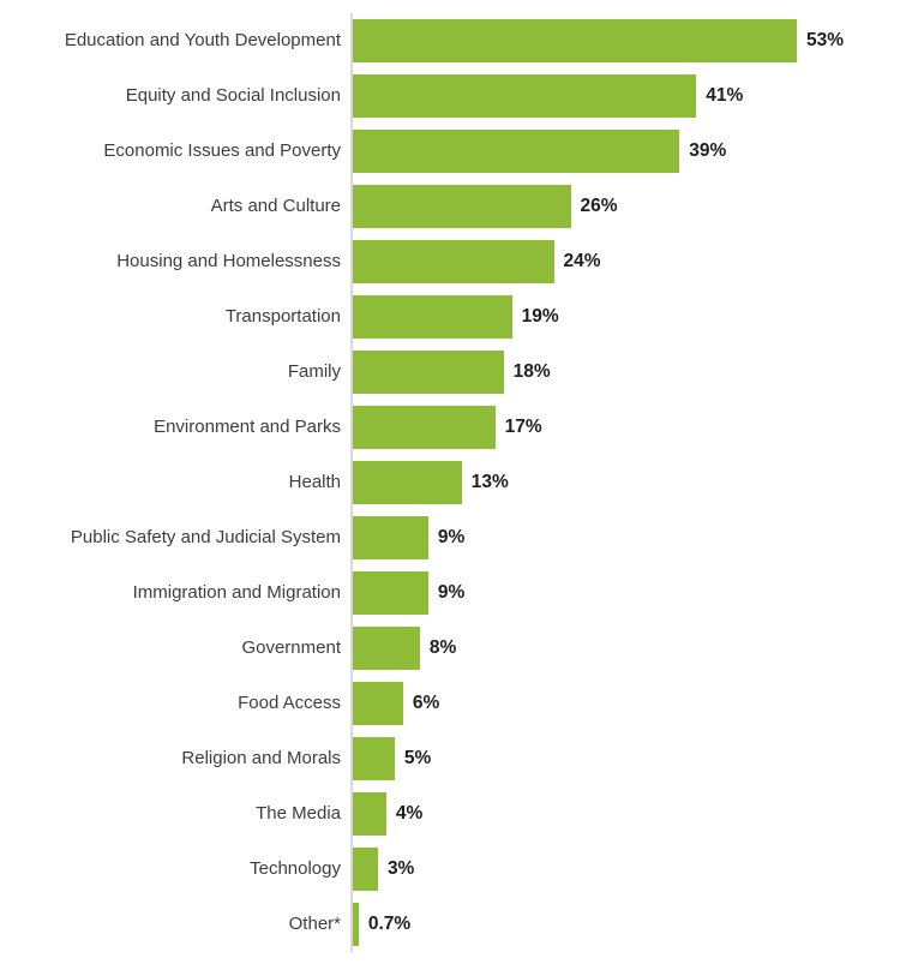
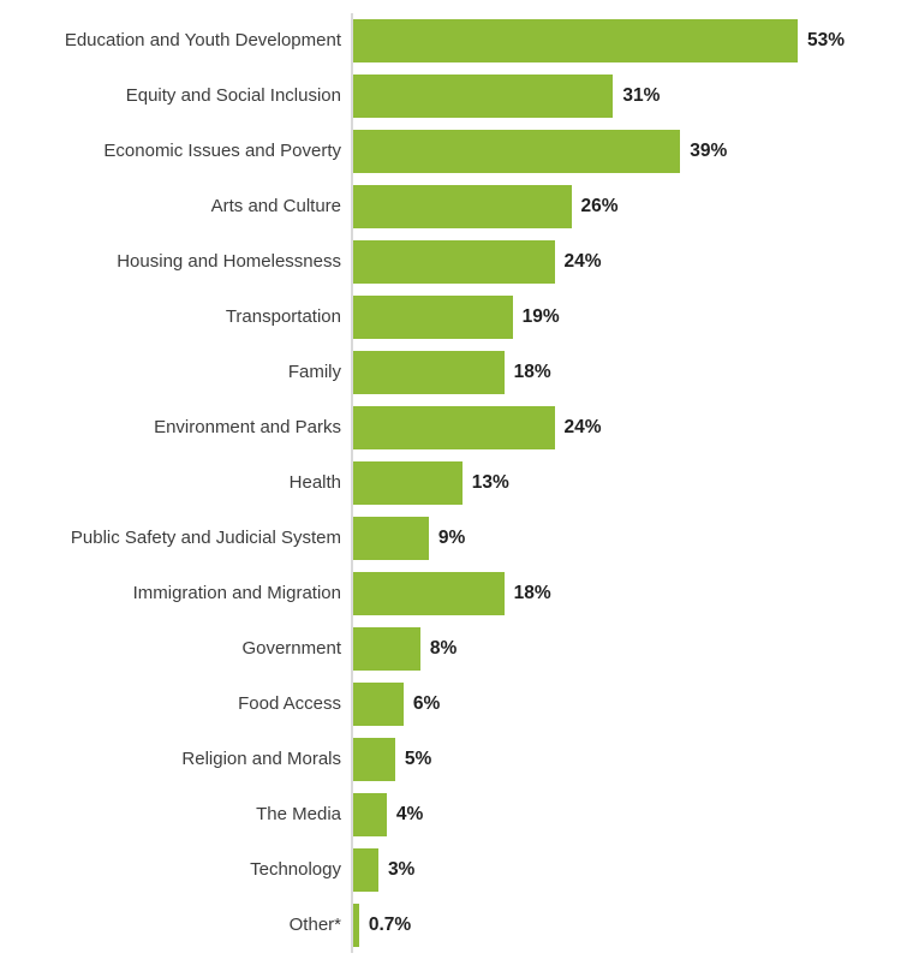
Equity and Social Inclusion: 41% -> 31%
Environment and Parks: 17% -> 24%
Immigration and Migration: 9% -> 18%
